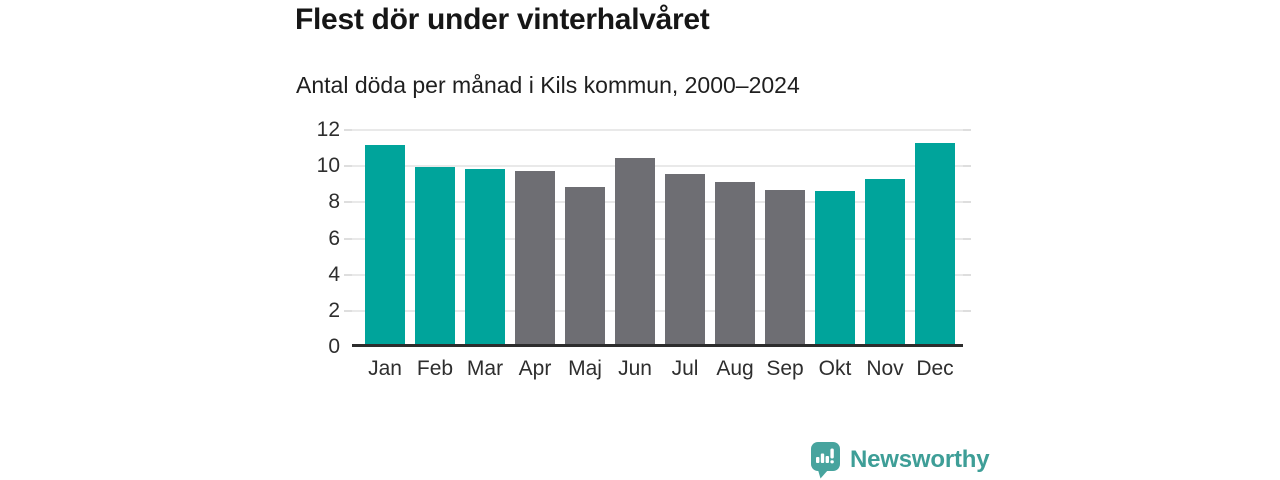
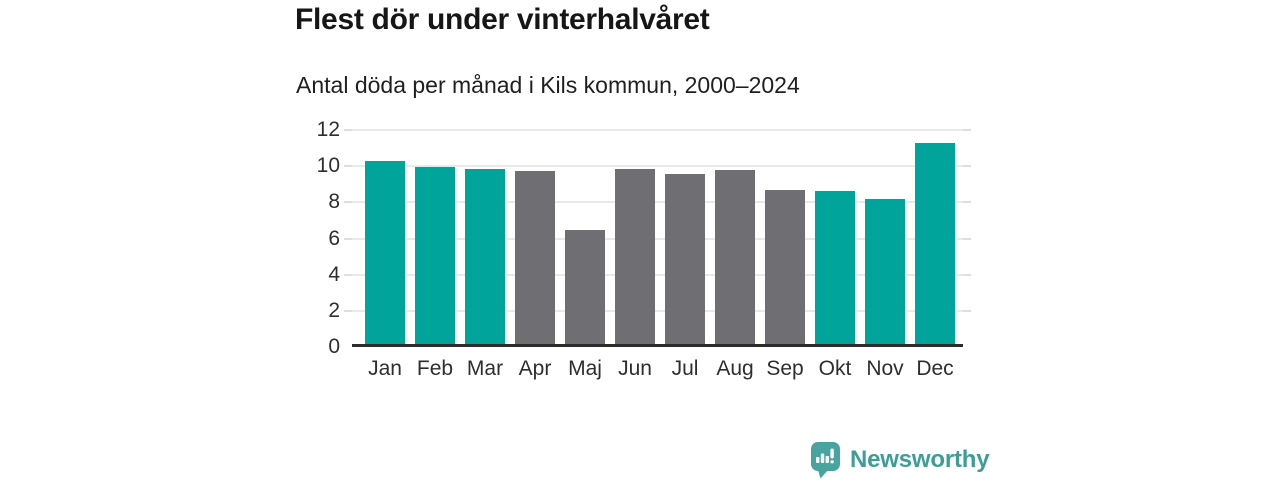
Jan: 11.0 -> 10.1
Maj: 8.7 -> 6.3
Jun: 10.3 -> 9.7
Aug: 8.9 -> 9.6
Nov: 9.2 -> 8.0
